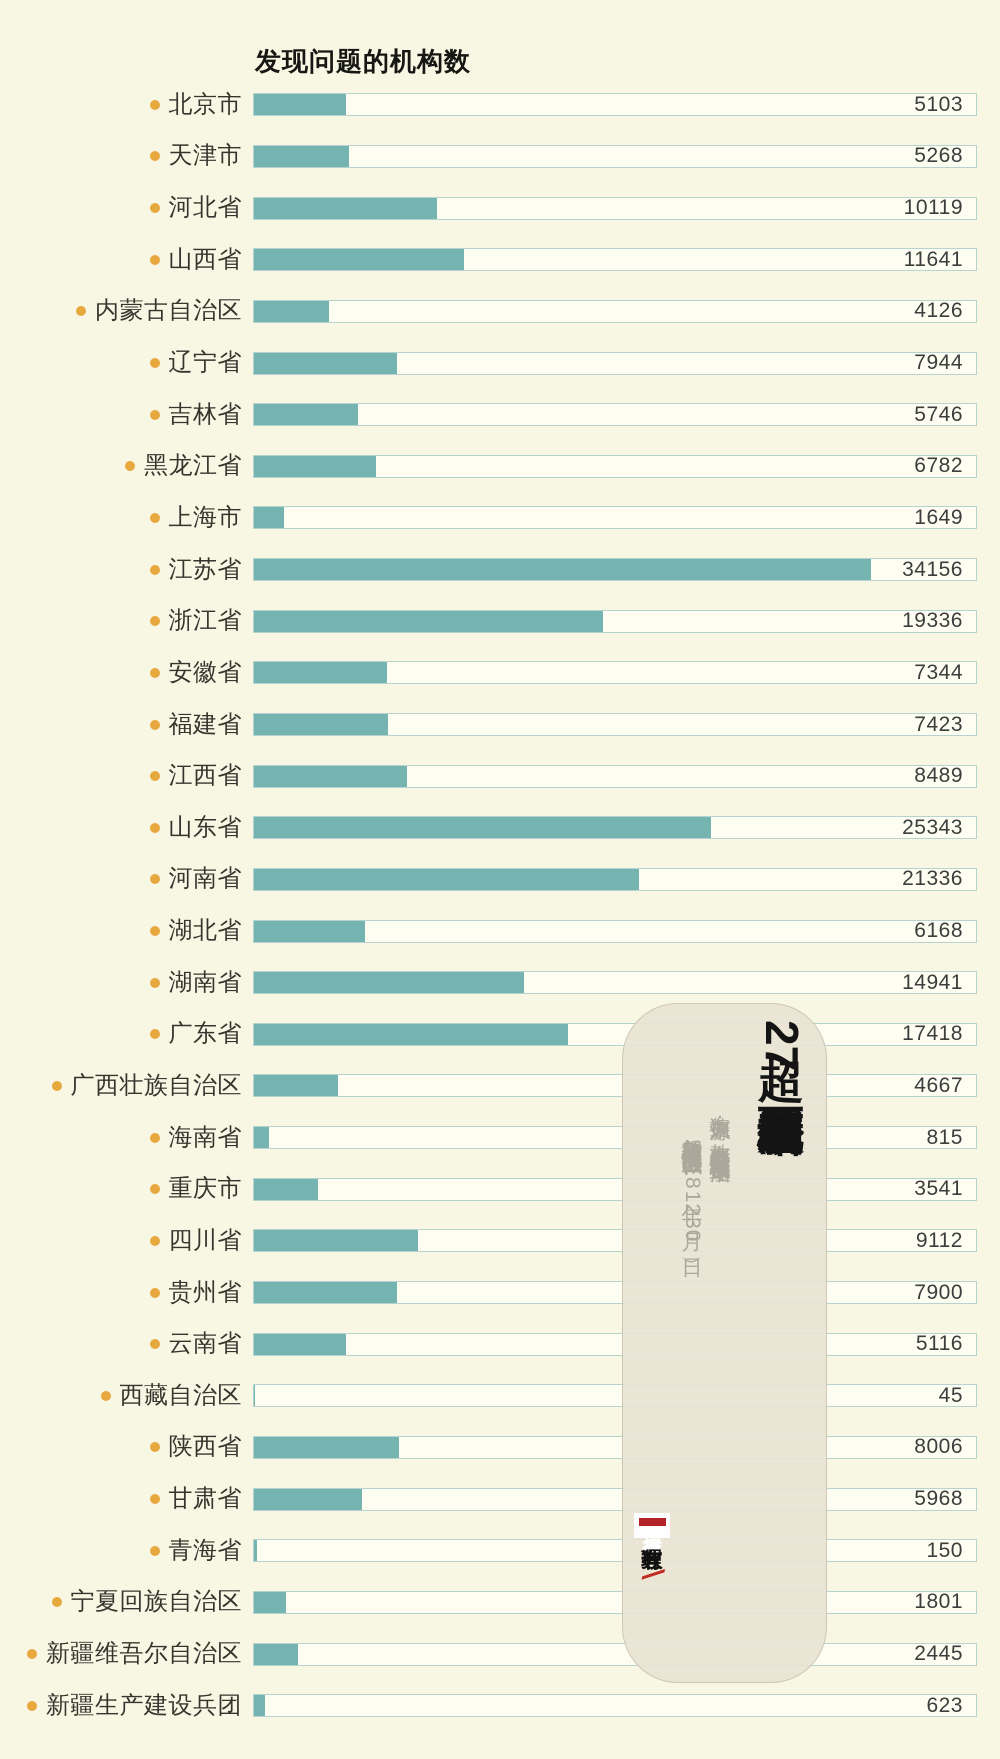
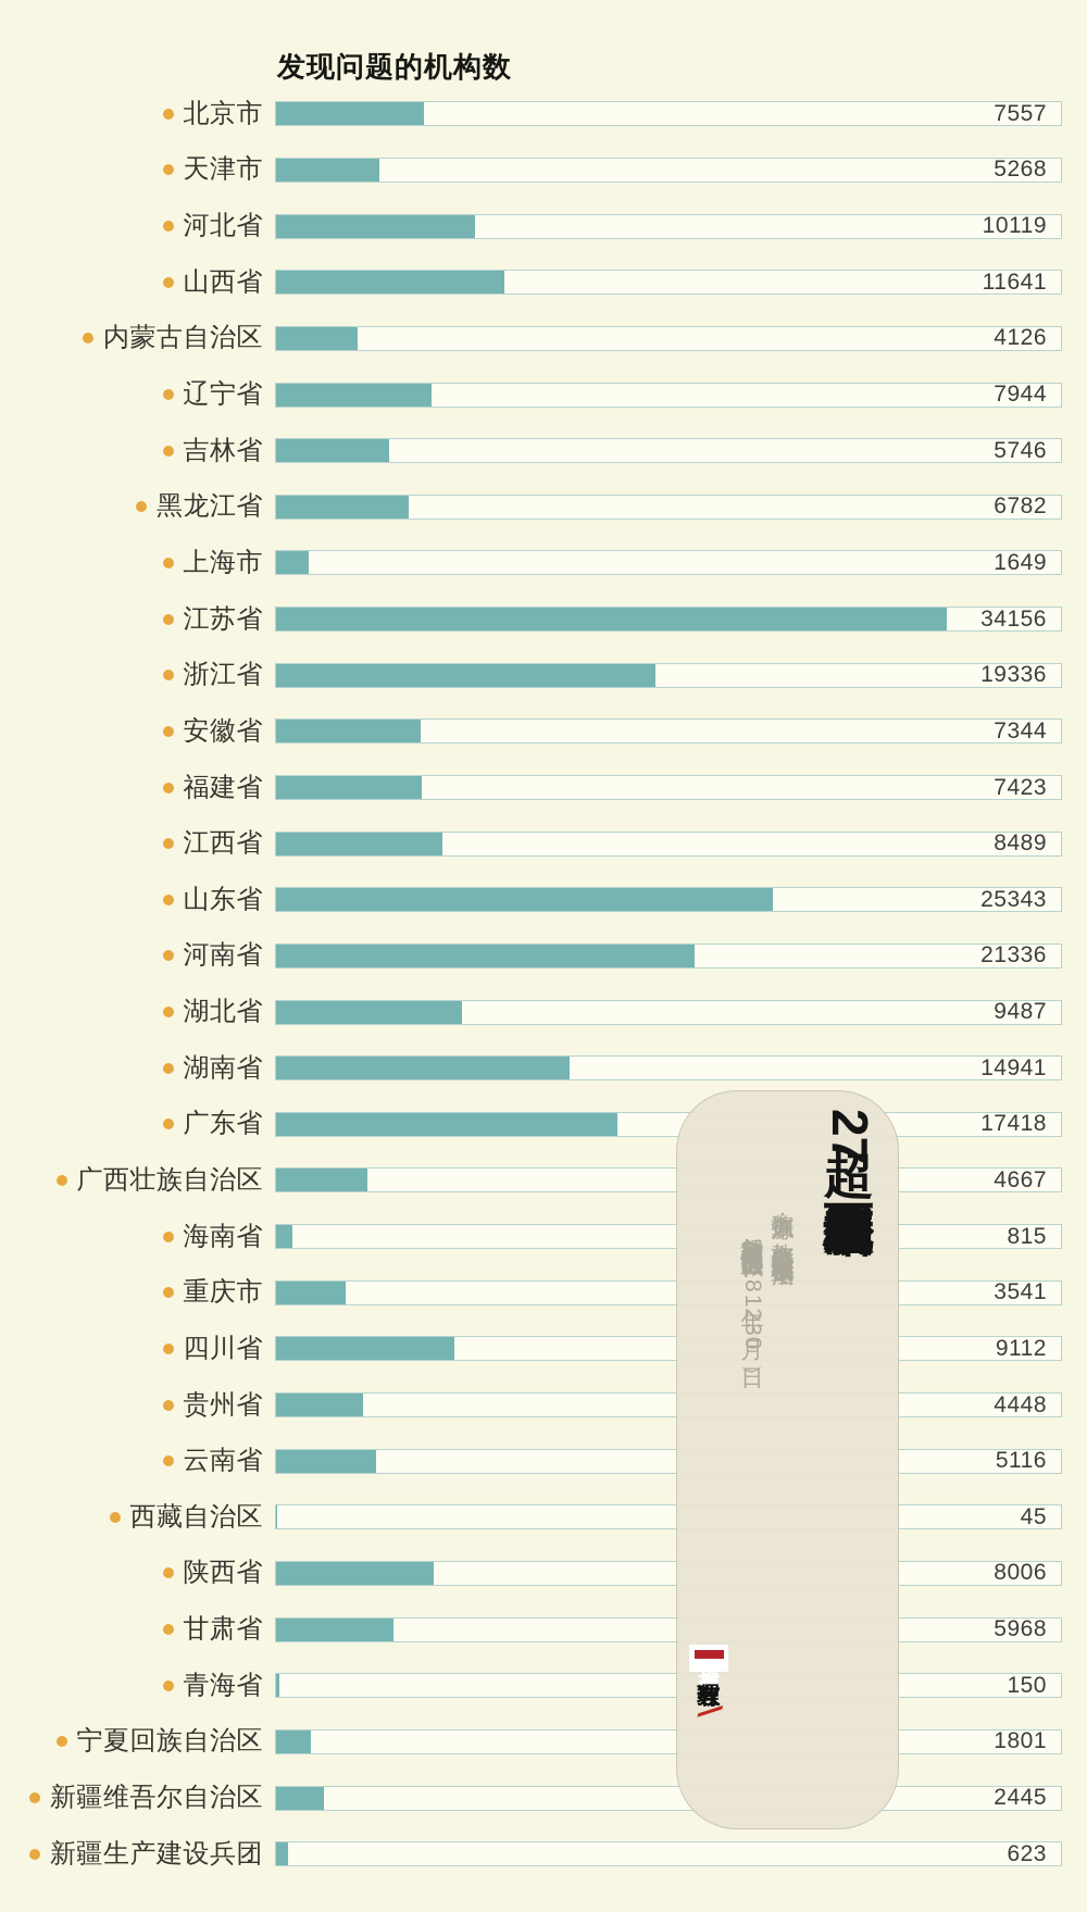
北京市: 5103 -> 7557
湖北省: 6168 -> 9487
贵州省: 7900 -> 4448
